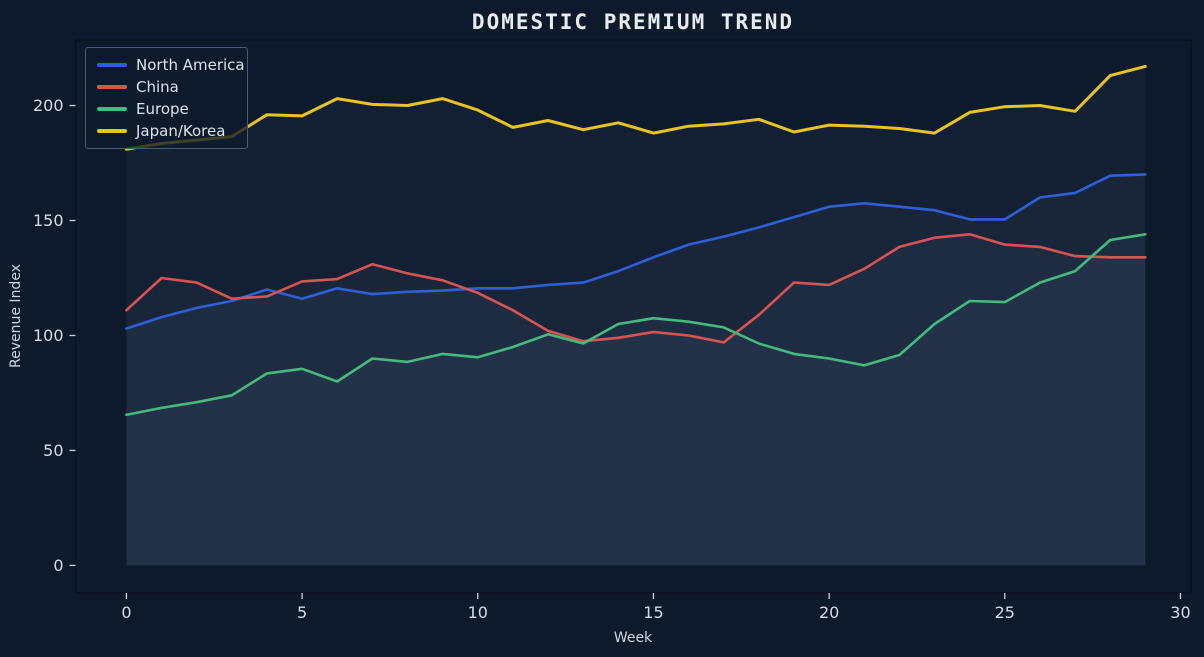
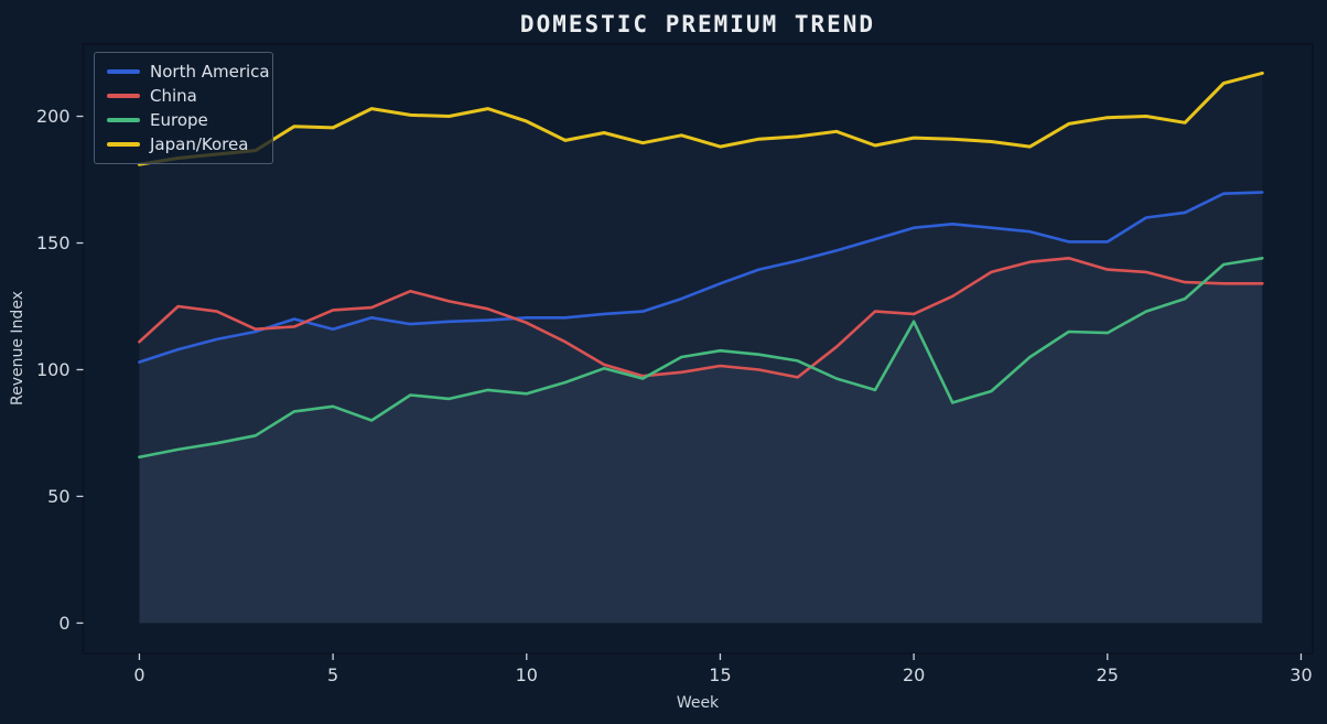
Europe/20: 90 -> 119
